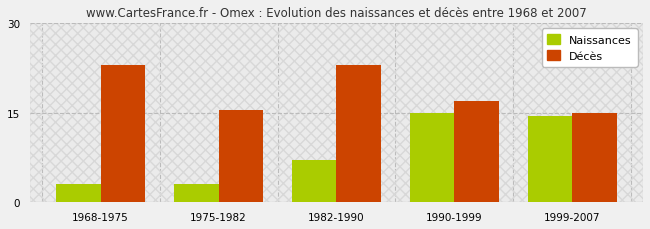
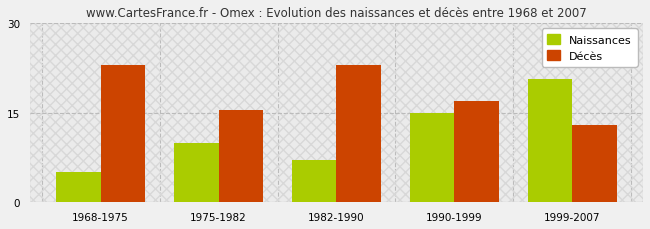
Naissances/1968-1975: 3.0 -> 5.0
Naissances/1975-1982: 3.0 -> 10.0
Naissances/1999-2007: 14.5 -> 20.6
Décès/1999-2007: 15.0 -> 13.0
